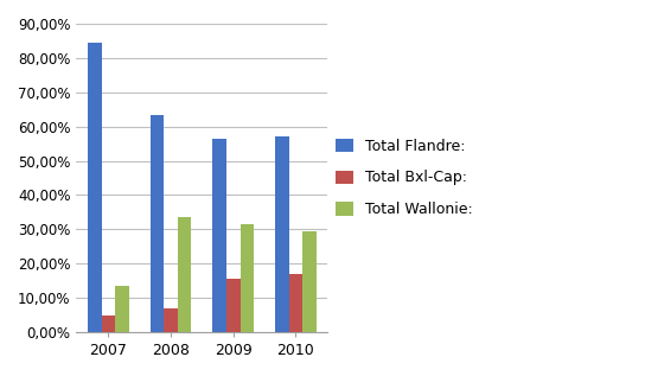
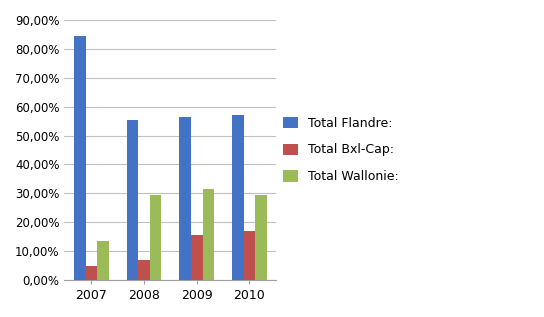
Total Flandre:/2008: 63,5% -> 55,5%
Total Wallonie:/2008: 33,5% -> 29,5%
